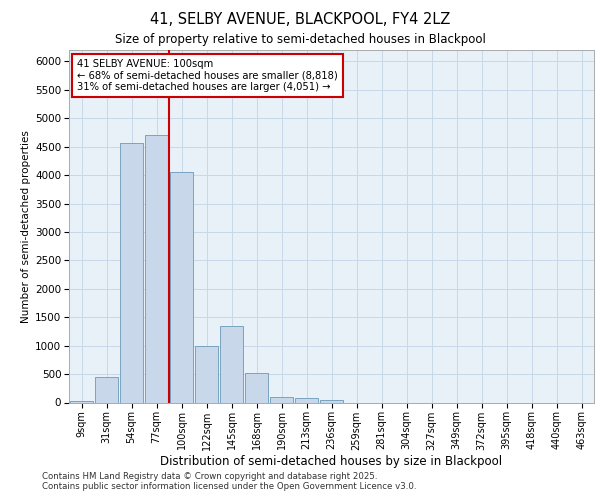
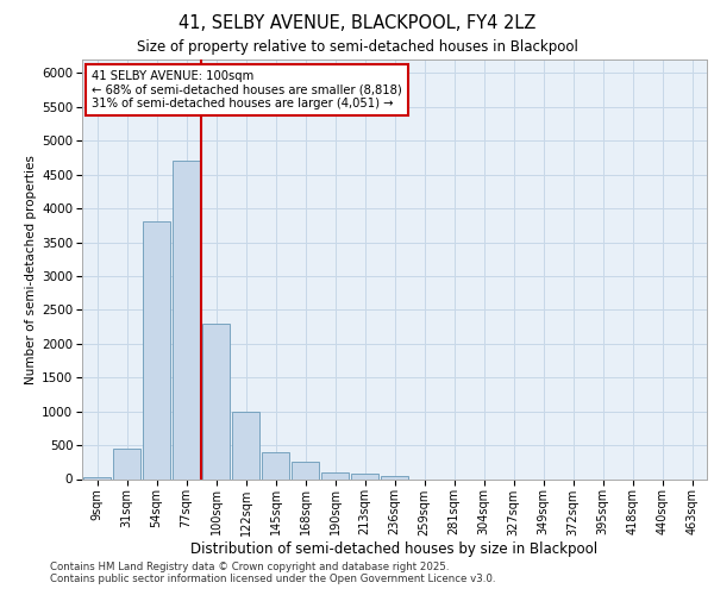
54sqm: 4560 -> 3800
100sqm: 4060 -> 2300
145sqm: 1340 -> 400
168sqm: 520 -> 250
